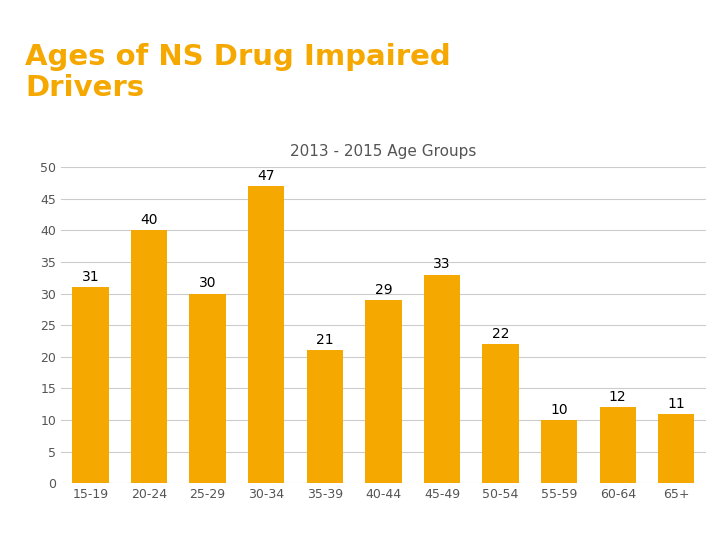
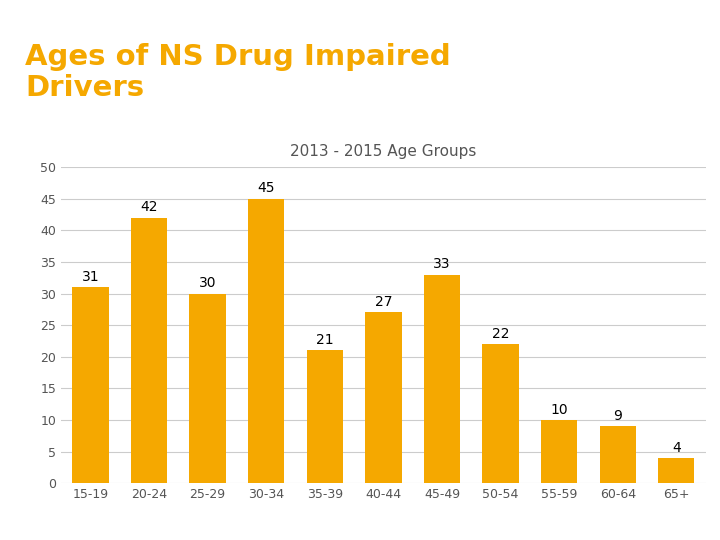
20-24: 40 -> 42
30-34: 47 -> 45
40-44: 29 -> 27
60-64: 12 -> 9
65+: 11 -> 4
